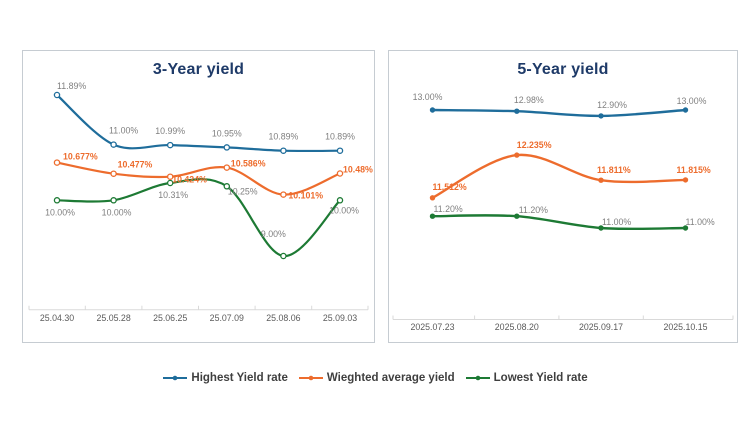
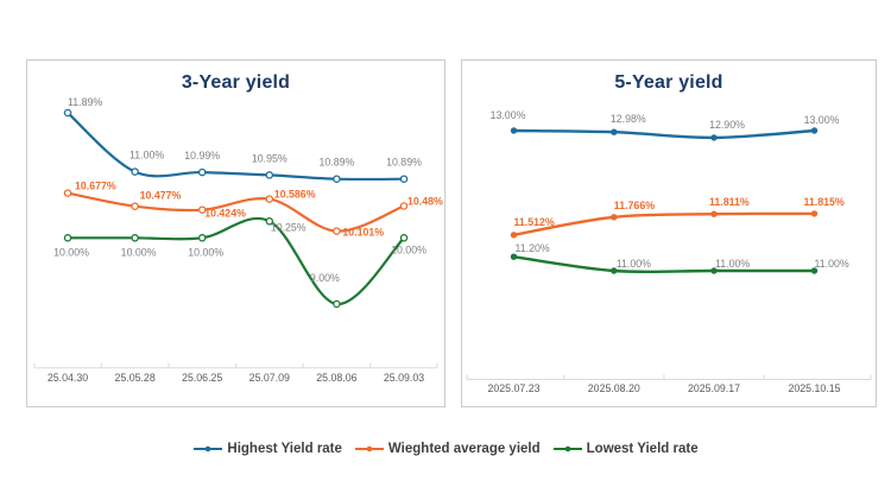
3-Year yield/Lowest Yield rate/25.06.25: 10.31% -> 10.00%
5-Year yield/Wieghted average yield/2025.08.20: 12.235% -> 11.766%
5-Year yield/Lowest Yield rate/2025.08.20: 11.20% -> 11.00%
